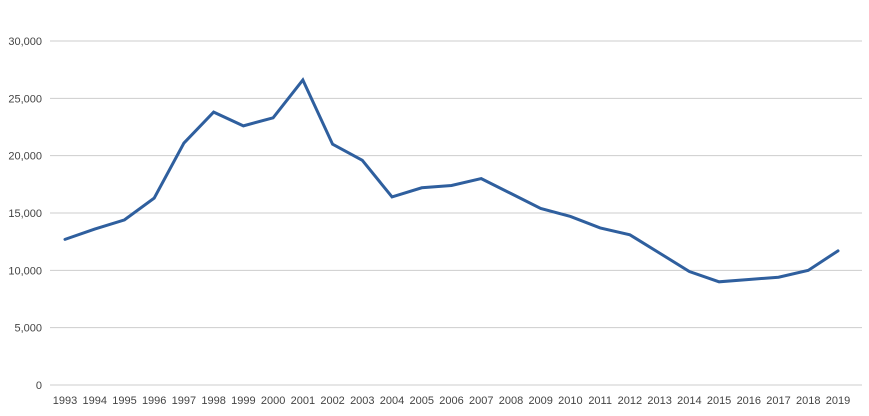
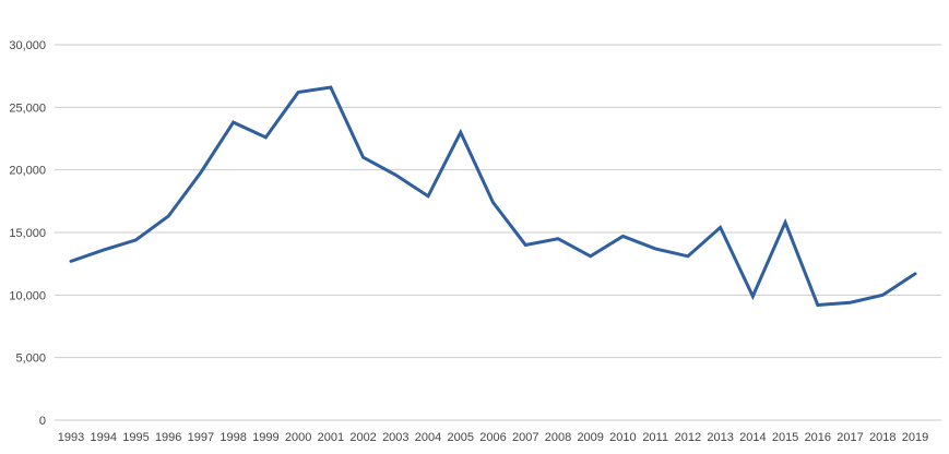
1997: 21100 -> 19800
2000: 23300 -> 26200
2004: 16400 -> 17900
2005: 17200 -> 23000
2007: 18000 -> 14000
2008: 16700 -> 14500
2009: 15400 -> 13100
2013: 11500 -> 15400
2015: 9000 -> 15800
